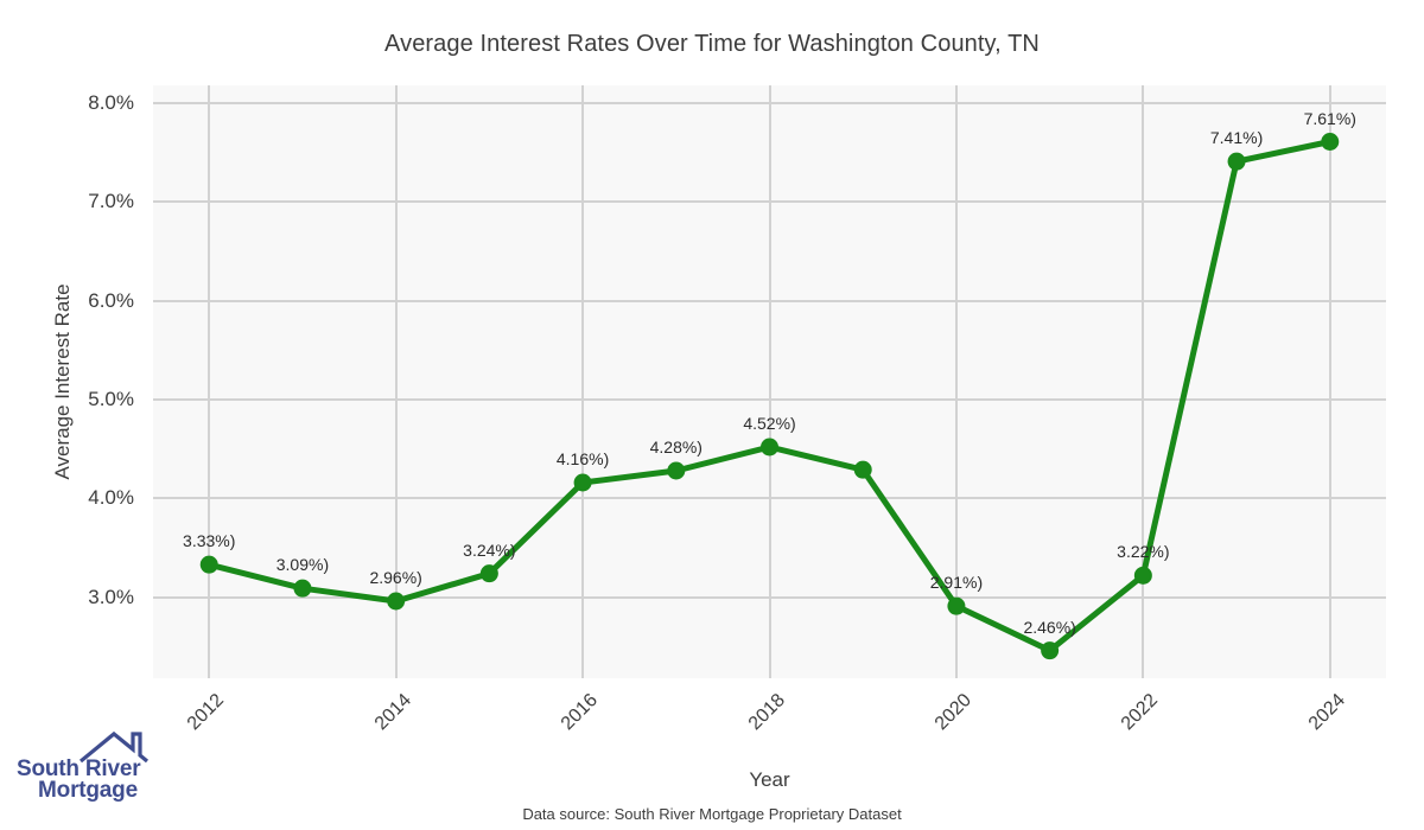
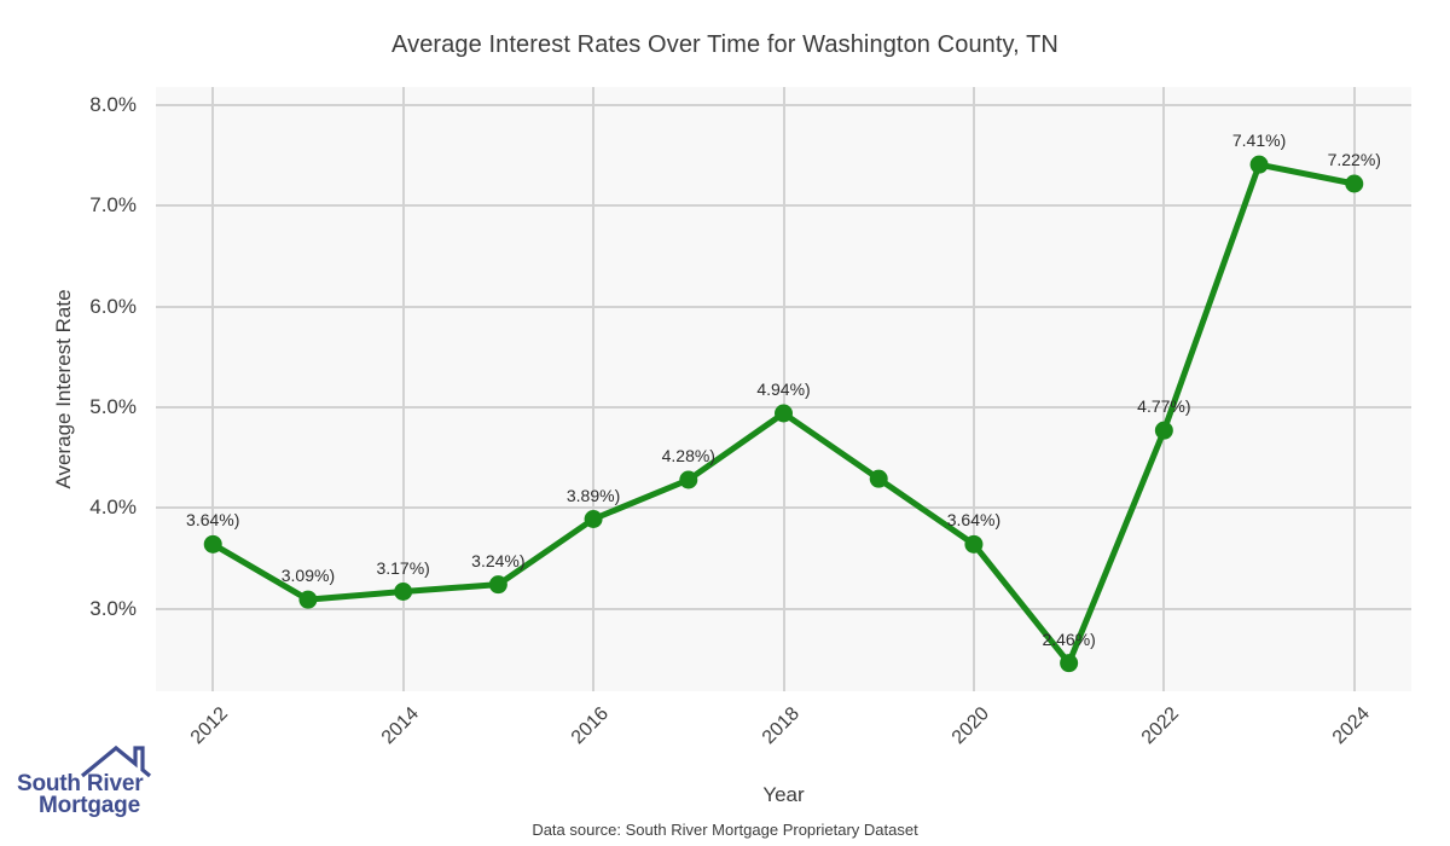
2012: 3.33% -> 3.64%
2014: 2.96% -> 3.17%
2016: 4.16% -> 3.89%
2018: 4.52% -> 4.94%
2020: 2.91% -> 3.64%
2022: 3.22% -> 4.77%
2024: 7.61% -> 7.22%
